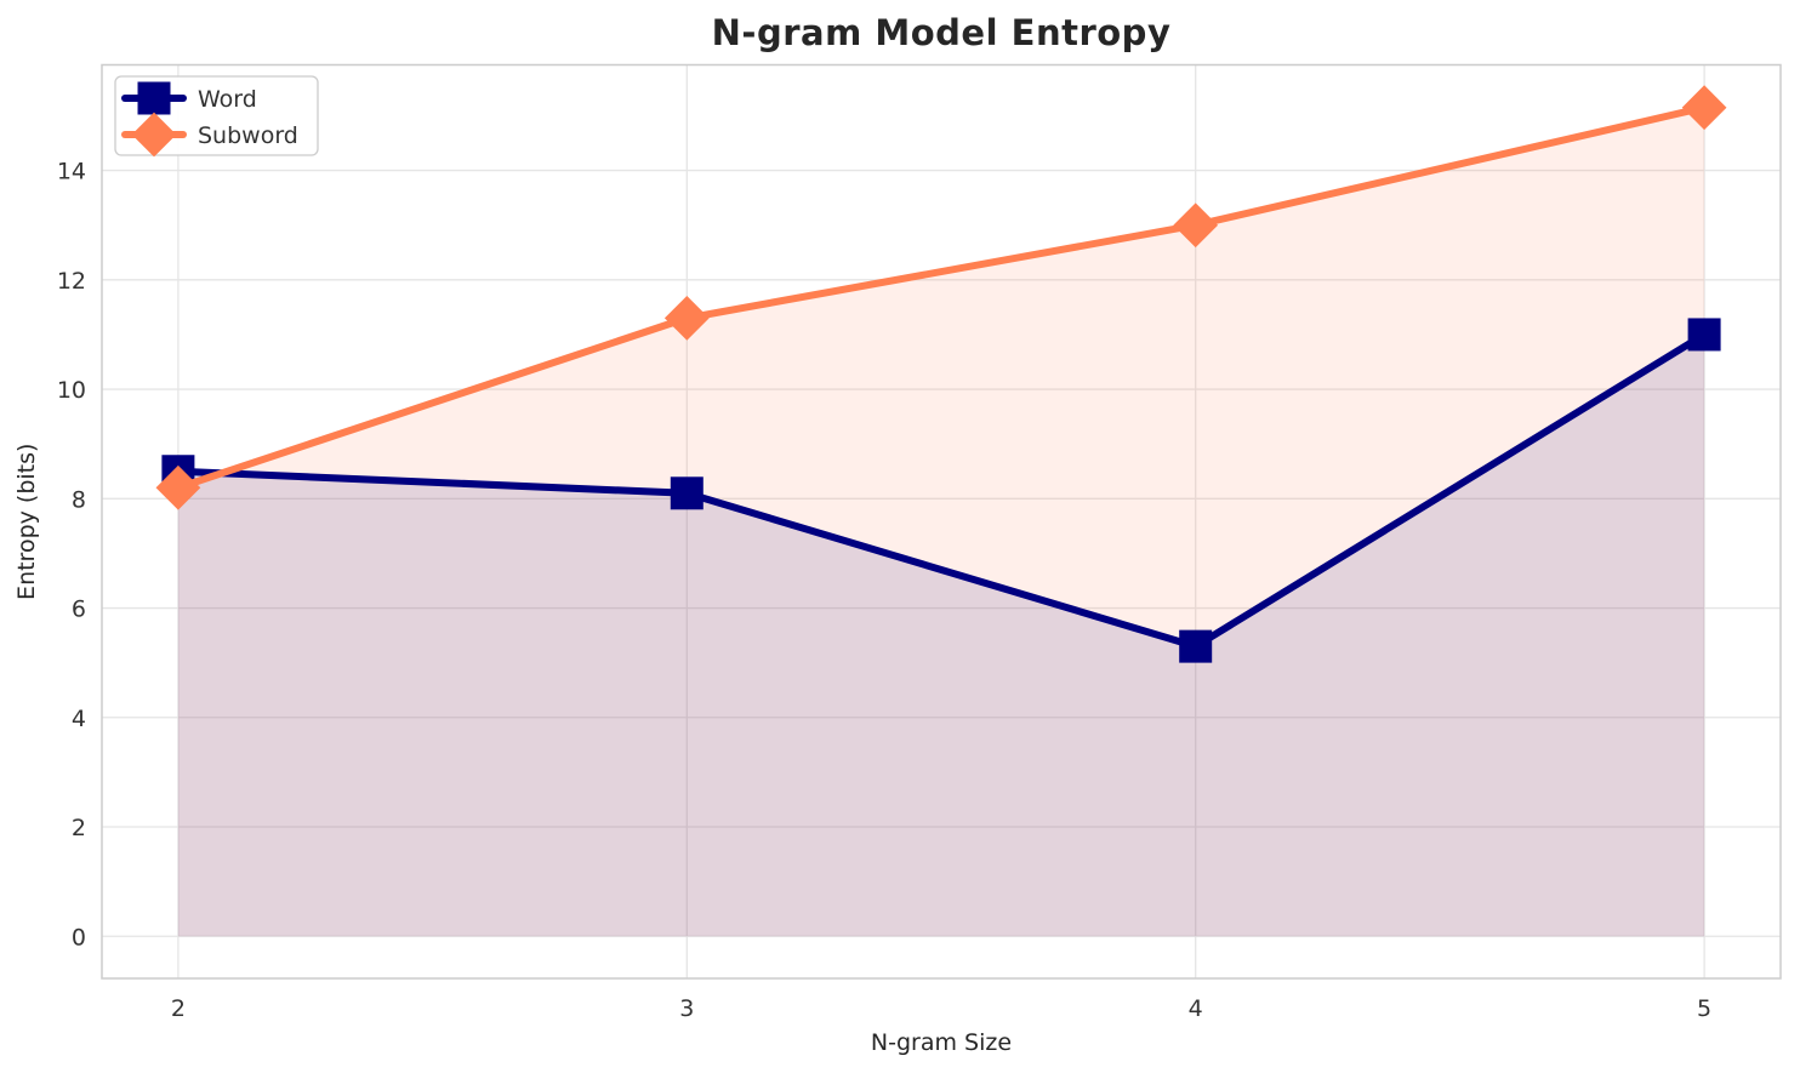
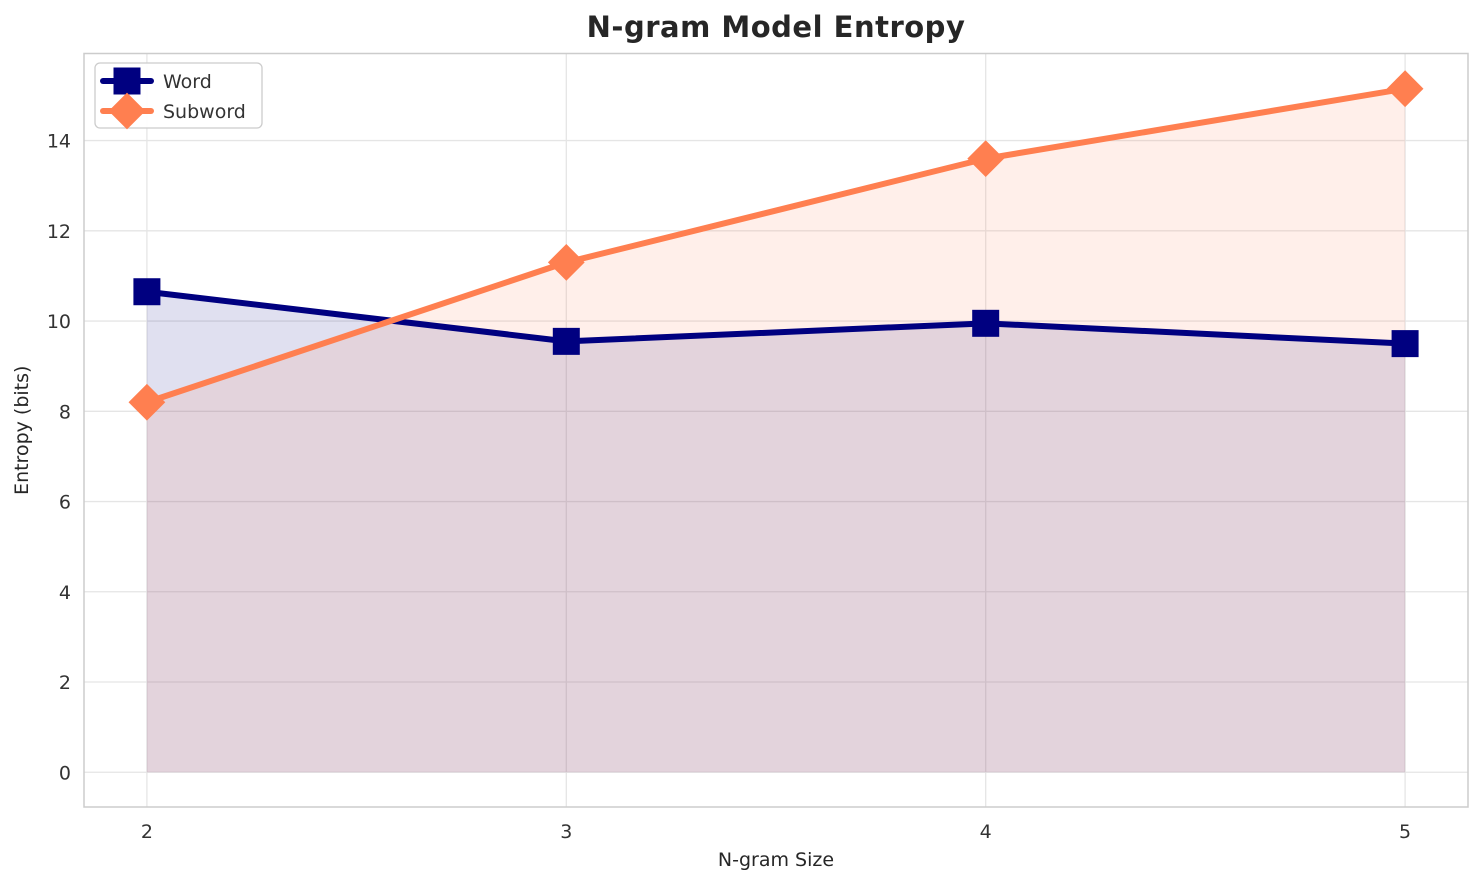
Word/2: 8.5 -> 10.7
Word/3: 8.1 -> 9.6
Word/4: 5.3 -> 9.9
Subword/4: 13.0 -> 13.6
Word/5: 11.0 -> 9.5
